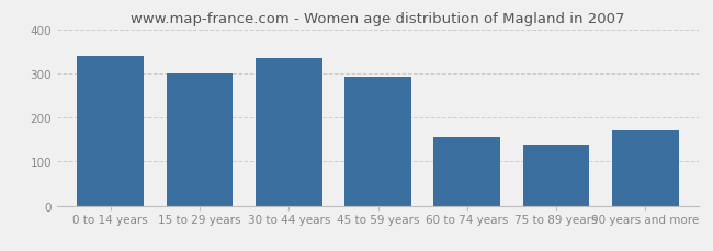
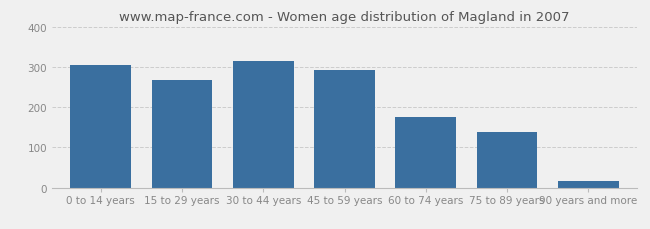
0 to 14 years: 340 -> 305
15 to 29 years: 300 -> 267
30 to 44 years: 335 -> 315
60 to 74 years: 155 -> 175
90 years and more: 170 -> 17
